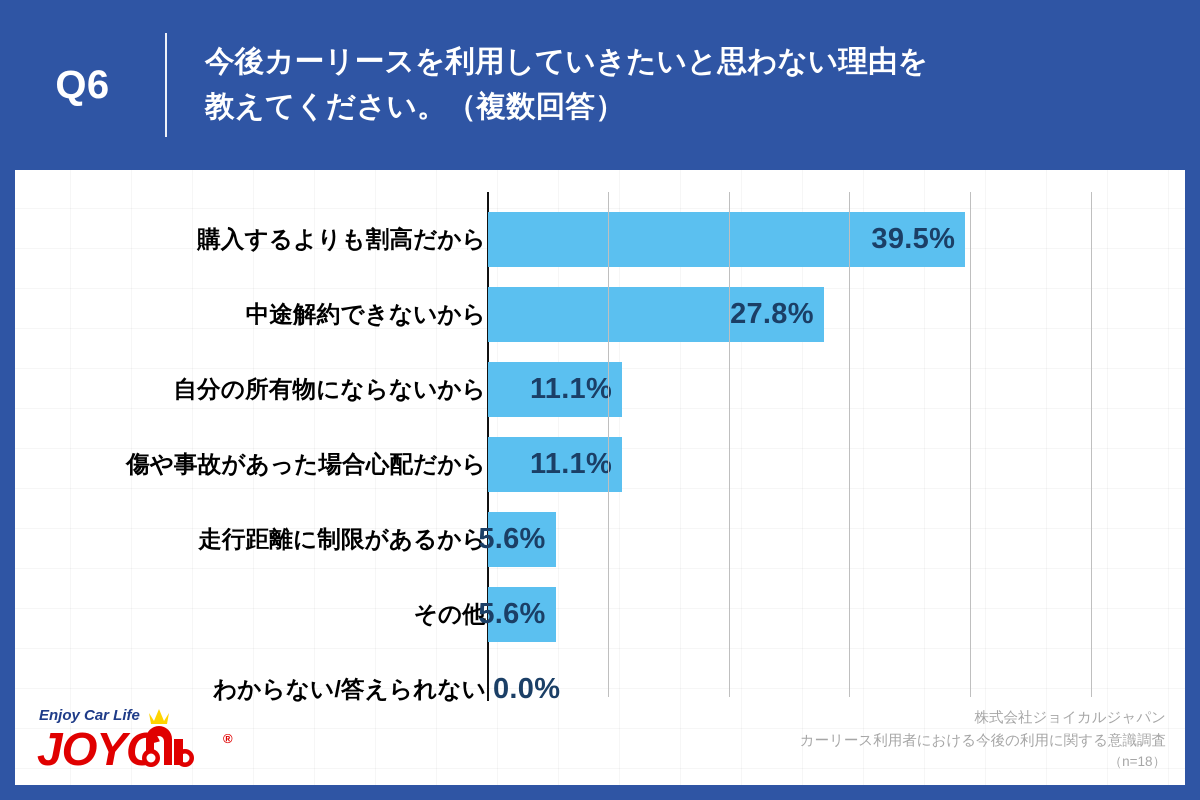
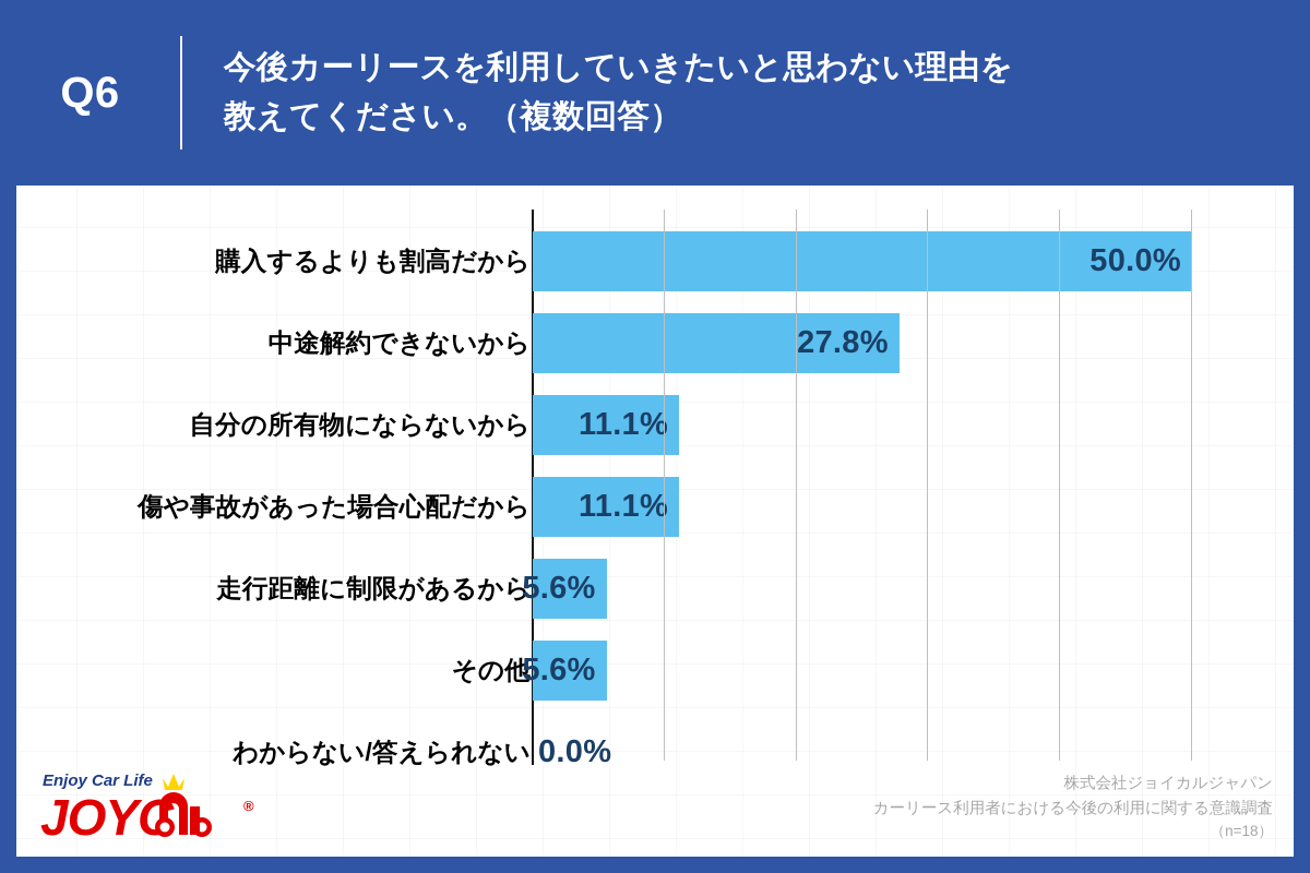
購入するよりも割高だから: 39.5% -> 50.0%
